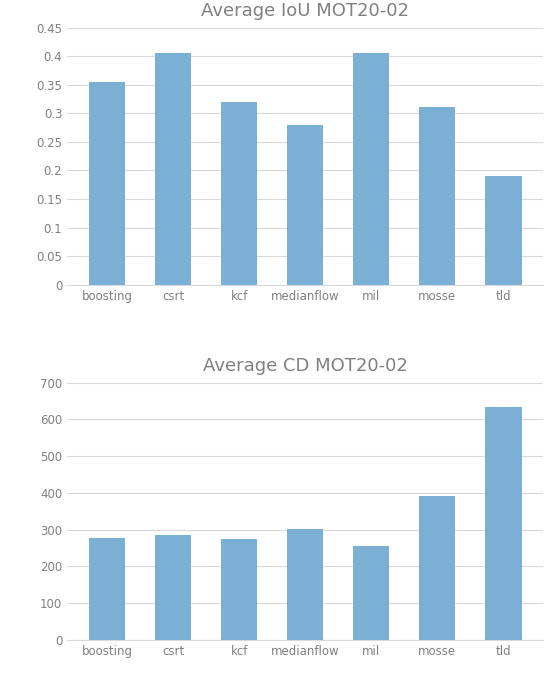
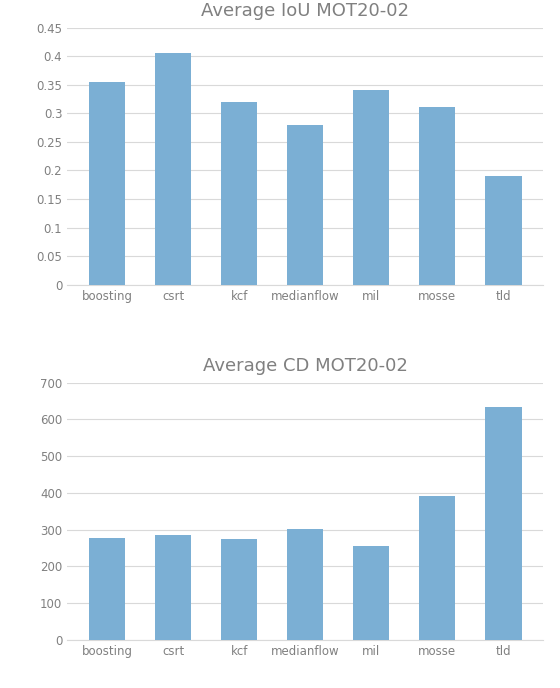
Average IoU MOT20-02/mil: 0.406 -> 0.340
